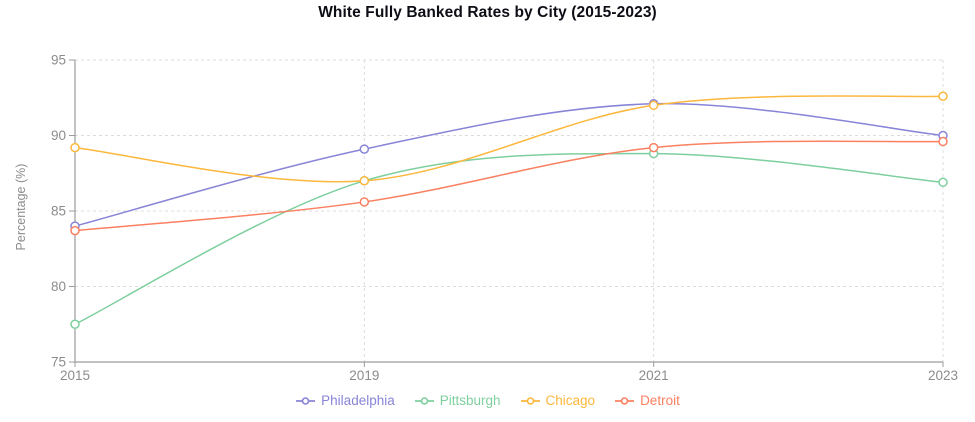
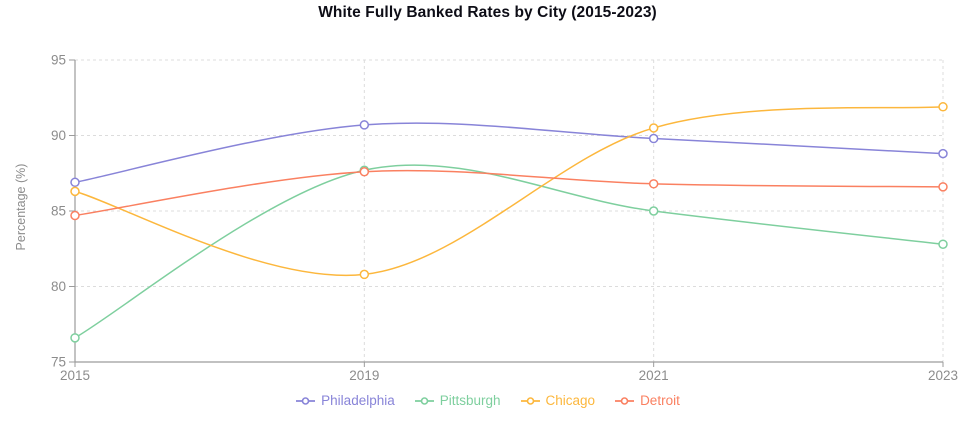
Philadelphia/2015: 84.0 -> 86.9
Pittsburgh/2015: 77.5 -> 76.6
Chicago/2015: 89.2 -> 86.3
Detroit/2015: 83.7 -> 84.7
Philadelphia/2019: 89.1 -> 90.7
Pittsburgh/2019: 87.0 -> 87.7
Chicago/2019: 87.0 -> 80.8
Detroit/2019: 85.6 -> 87.6
Philadelphia/2021: 92.1 -> 89.8
Pittsburgh/2021: 88.8 -> 85.0
Chicago/2021: 92.0 -> 90.5
Detroit/2021: 89.2 -> 86.8
Philadelphia/2023: 90.0 -> 88.8
Pittsburgh/2023: 86.9 -> 82.8
Chicago/2023: 92.6 -> 91.9
Detroit/2023: 89.6 -> 86.6
